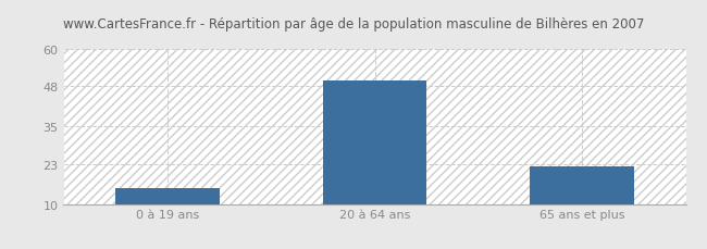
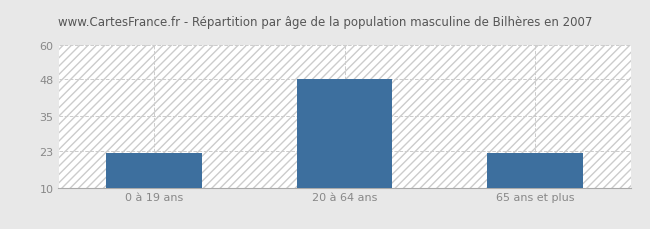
0 à 19 ans: 15 -> 22
20 à 64 ans: 50 -> 48
